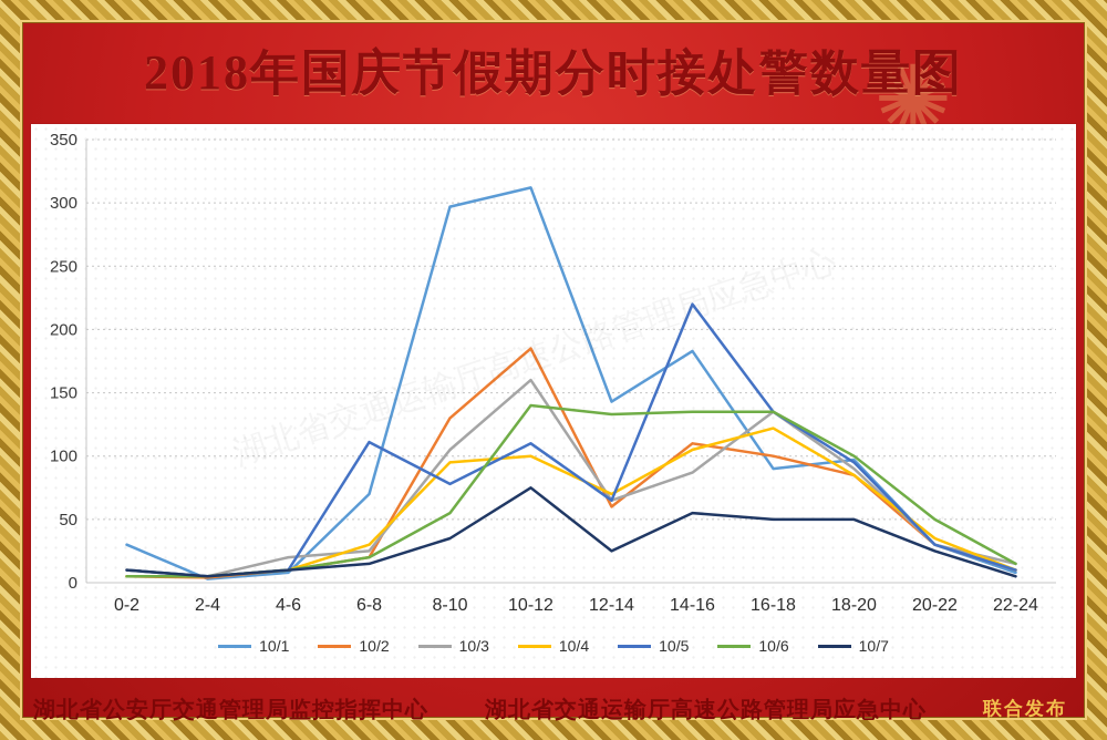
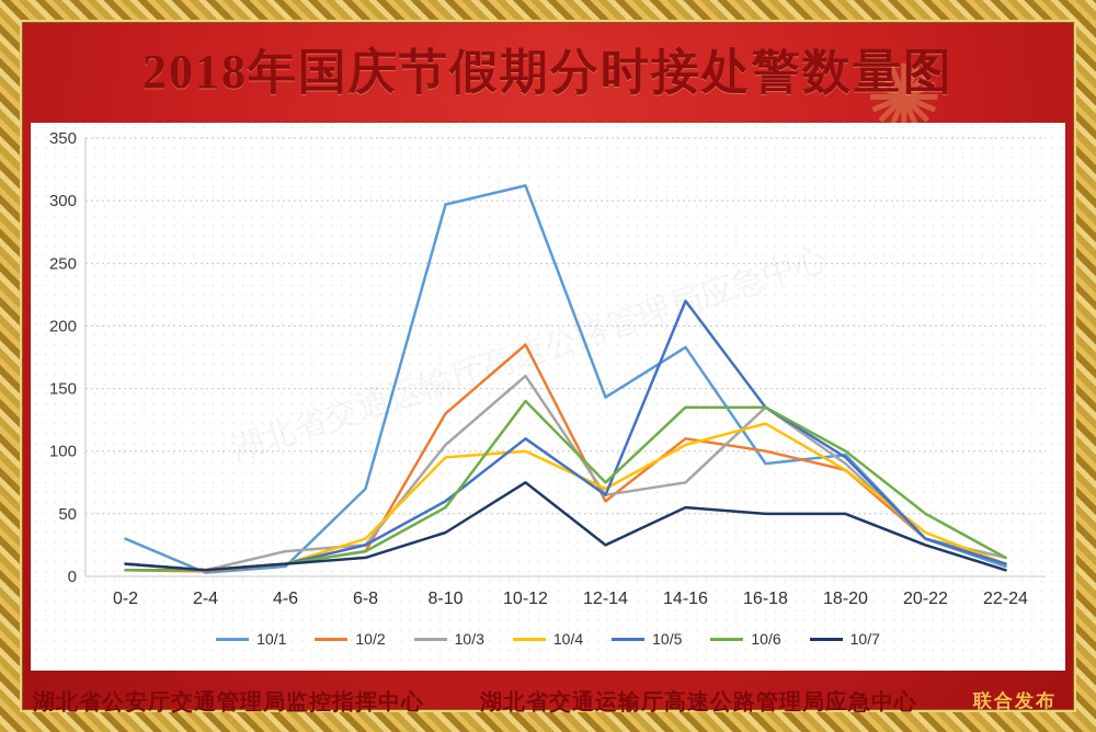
10/5/6-8: 111 -> 25
10/5/8-10: 78 -> 60
10/6/12-14: 133 -> 75
10/3/14-16: 87 -> 75
